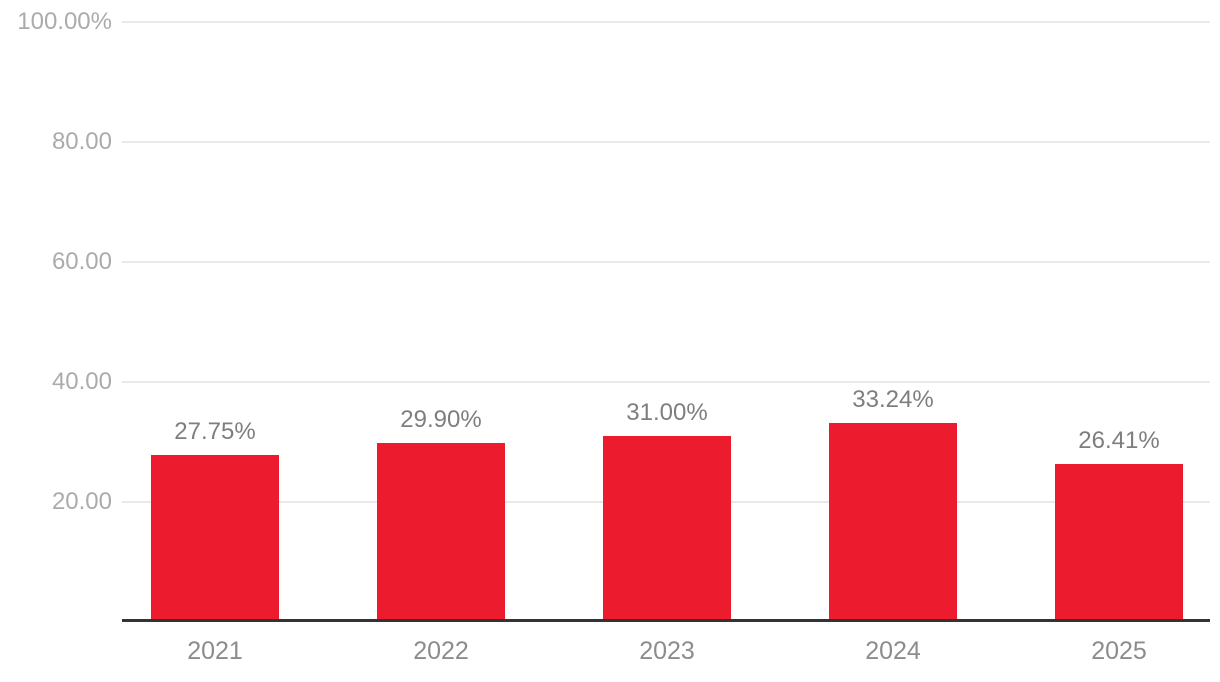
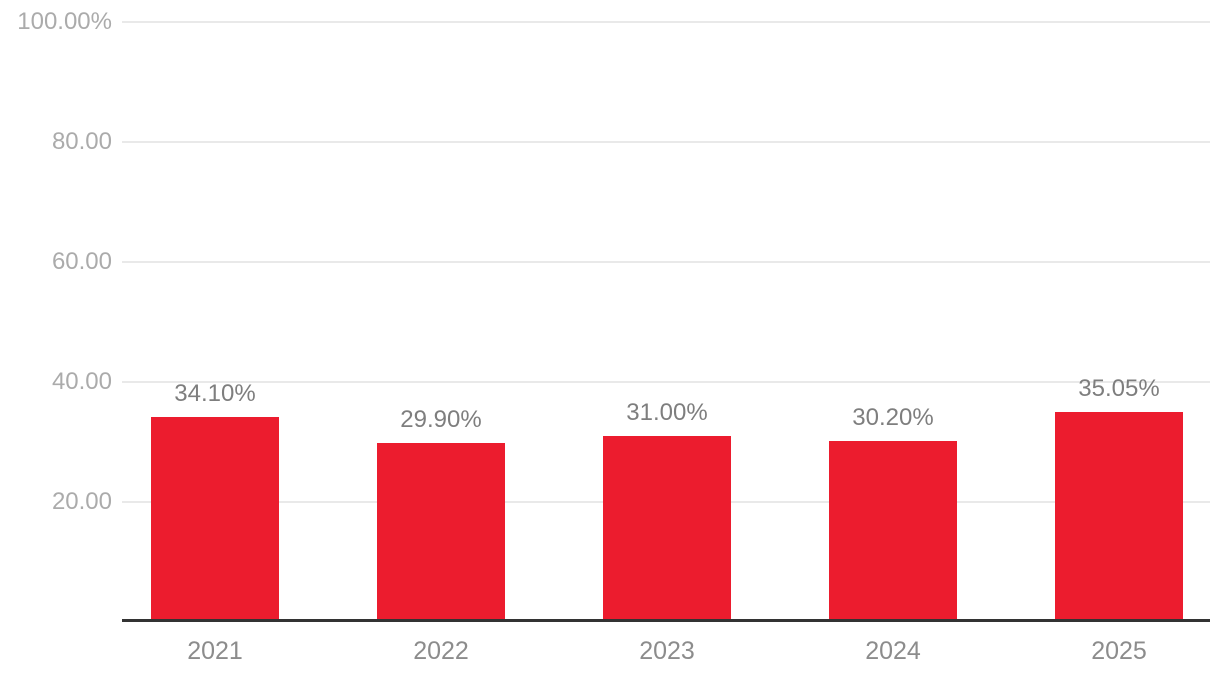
2021: 27.75% -> 34.10%
2024: 33.24% -> 30.20%
2025: 26.41% -> 35.05%
